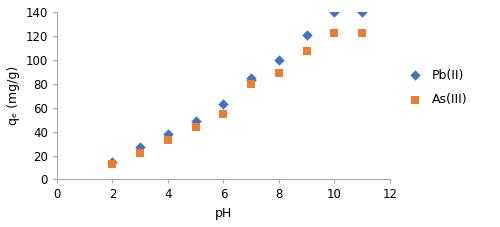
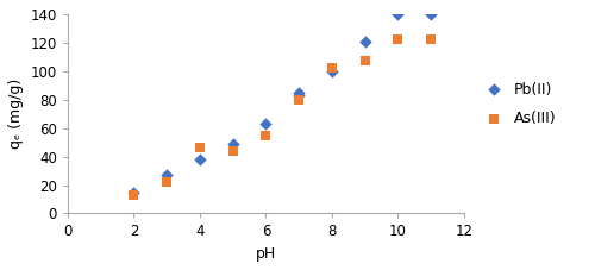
As(III)/4: 33 -> 46
As(III)/8: 89 -> 102
